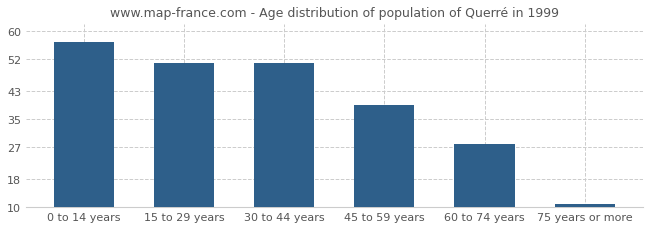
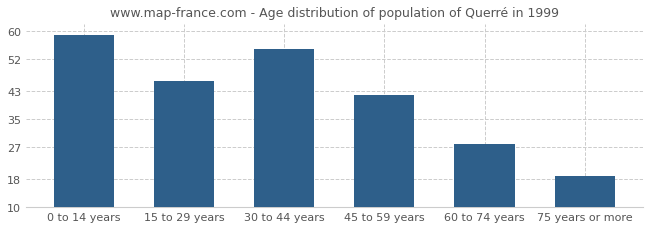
0 to 14 years: 57 -> 59
15 to 29 years: 51 -> 46
30 to 44 years: 51 -> 55
45 to 59 years: 39 -> 42
75 years or more: 11 -> 19
